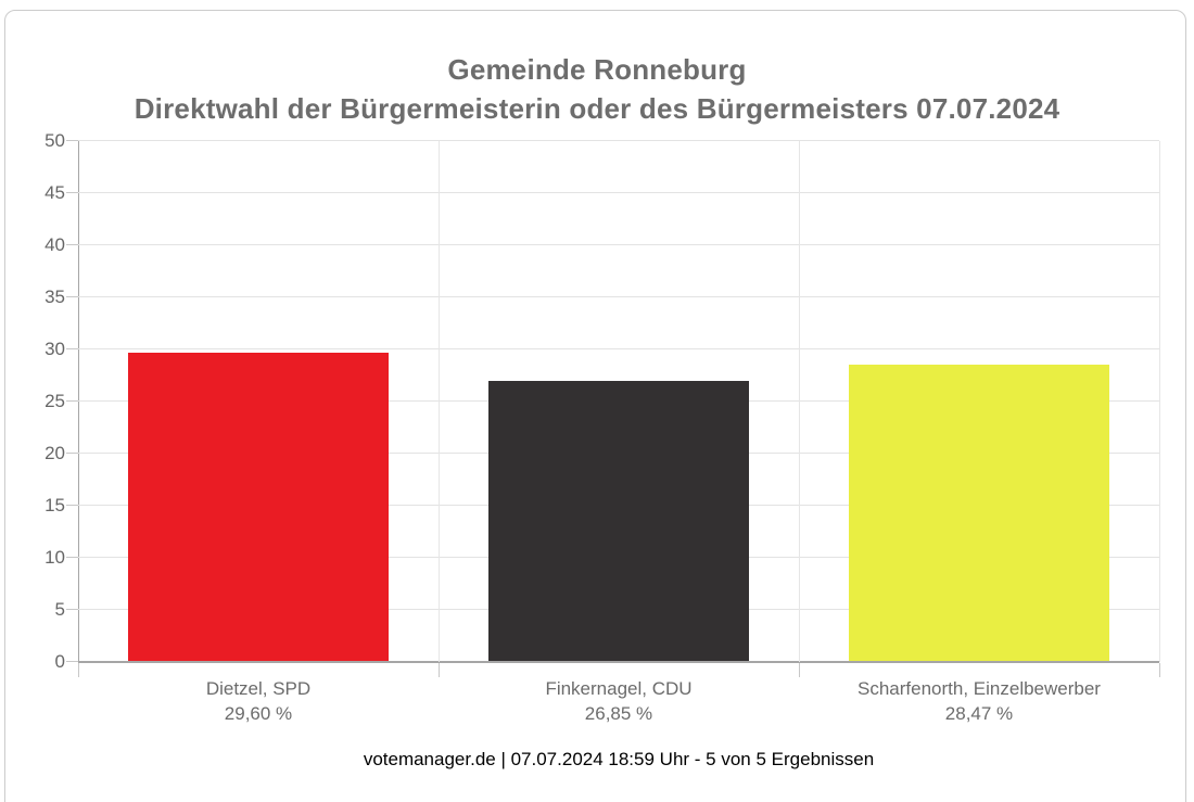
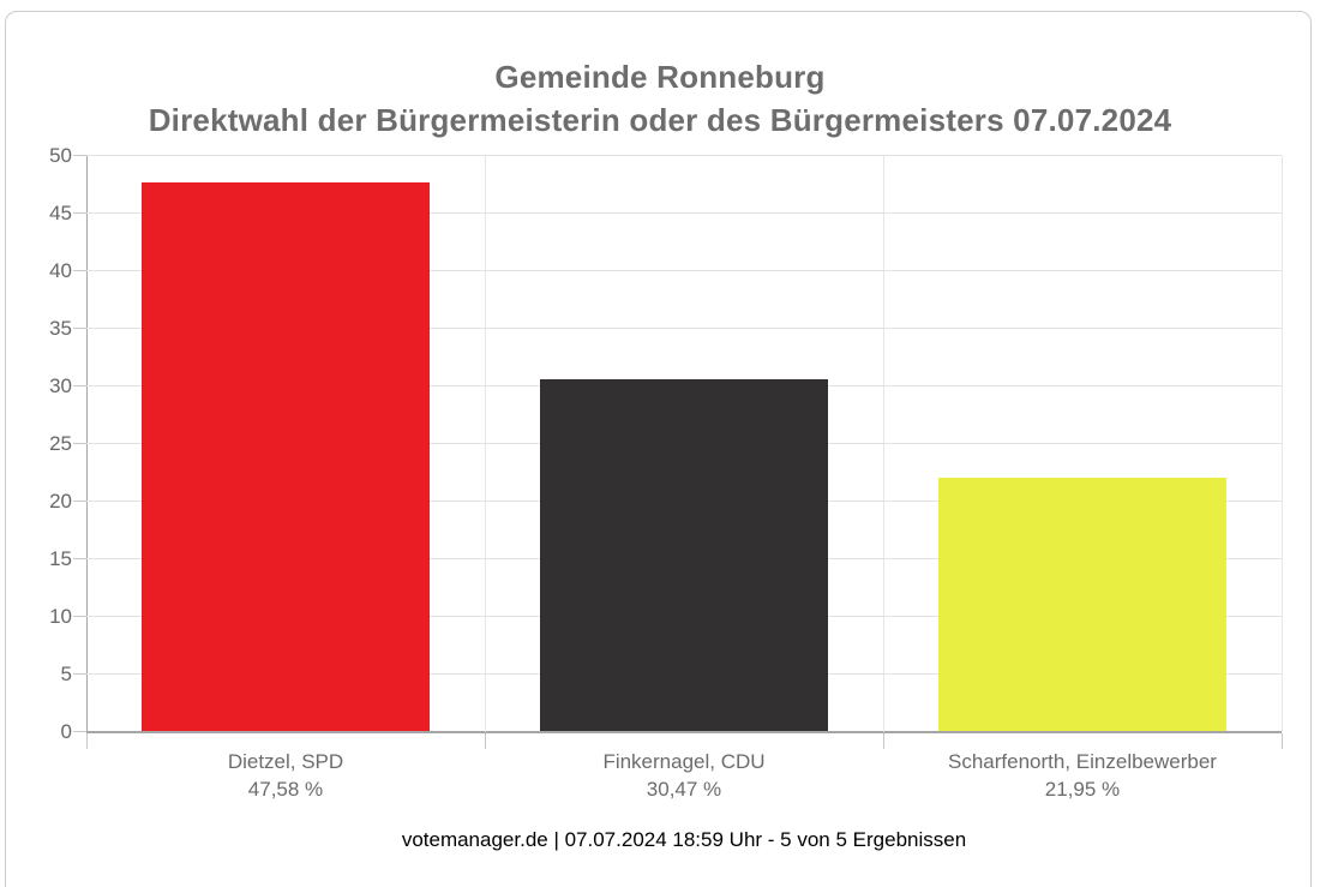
Dietzel, SPD: 29,60 -> 47,58
Finkernagel, CDU: 26,85 -> 30,47
Scharfenorth, Einzelbewerber: 28,47 -> 21,95
